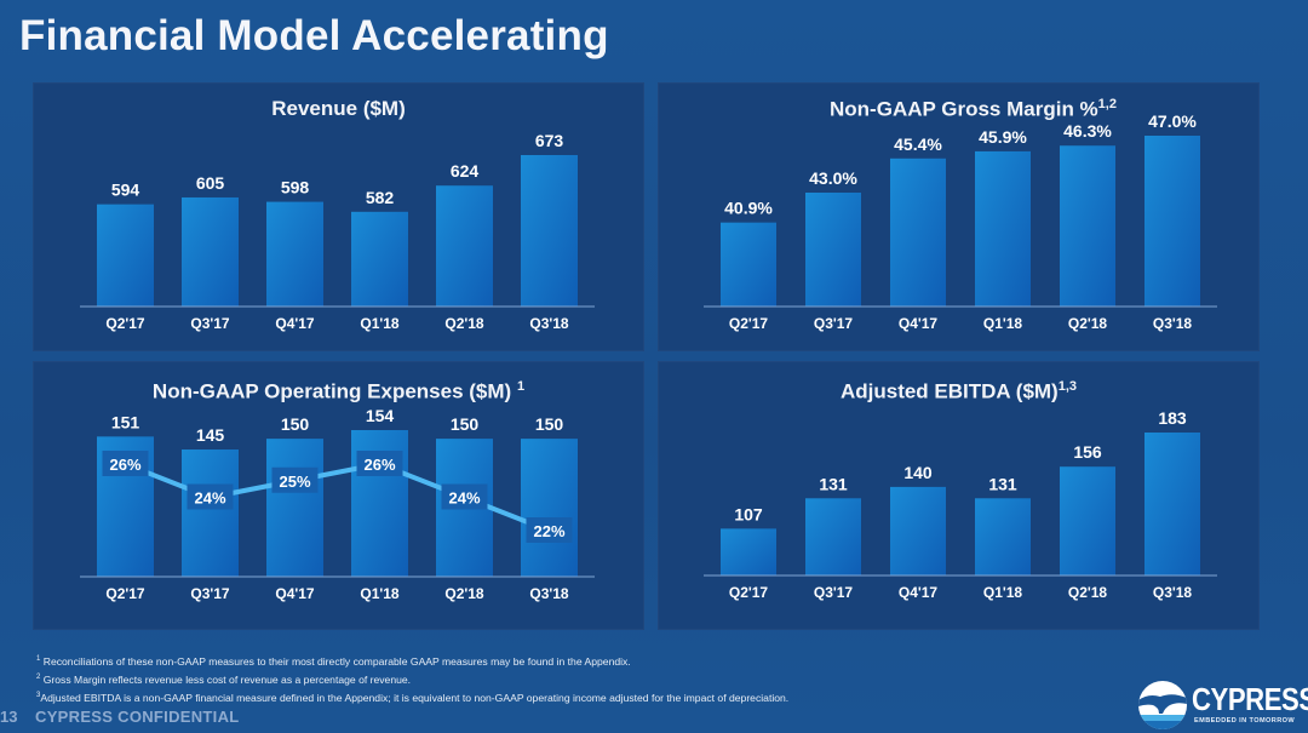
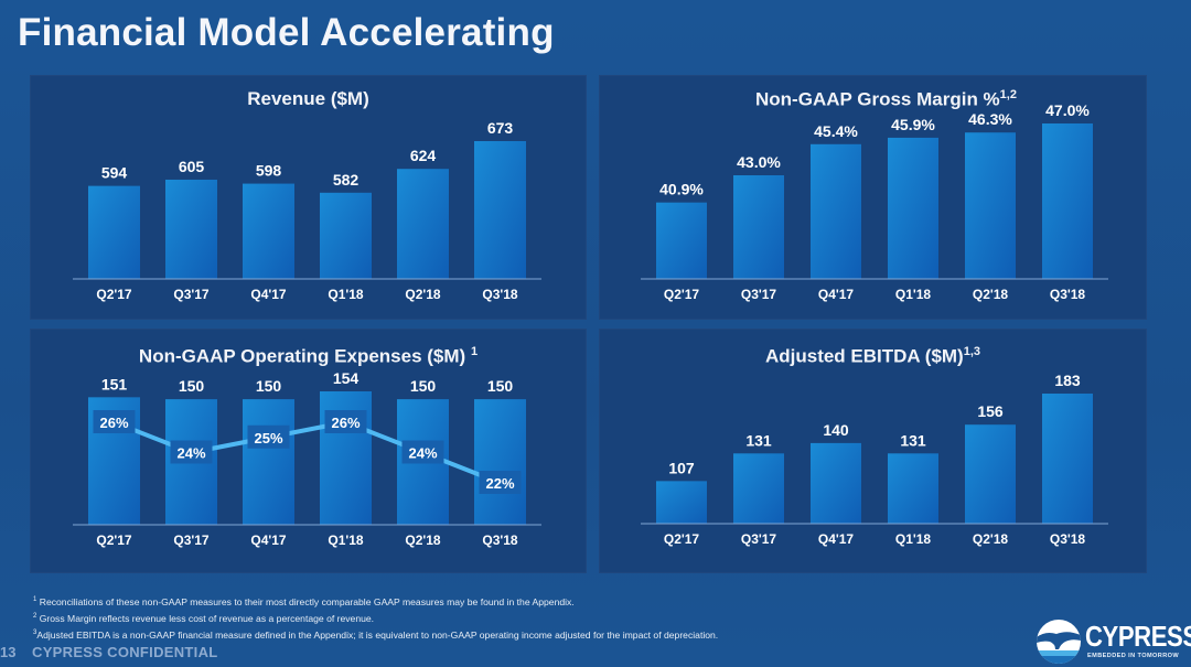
Non-GAAP Operating Expenses ($M)/Q3'17: 145 -> 150
